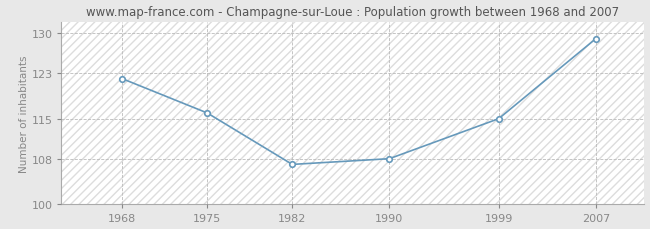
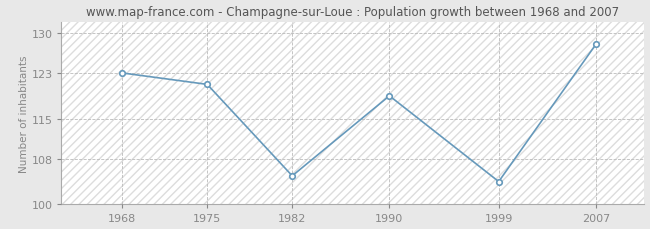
1968: 122 -> 123
1975: 116 -> 121
1982: 107 -> 105
1990: 108 -> 119
1999: 115 -> 104
2007: 129 -> 128
